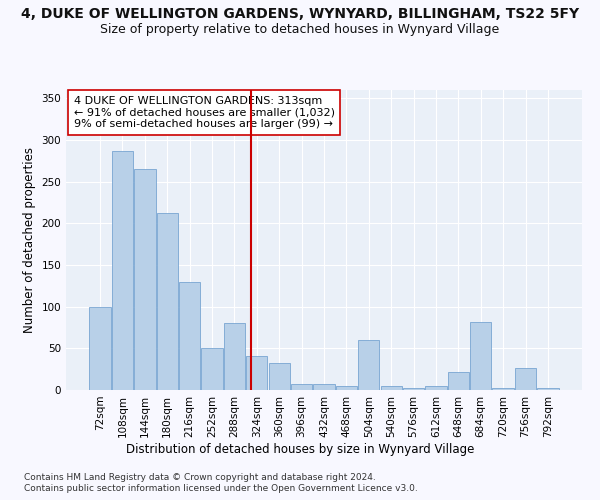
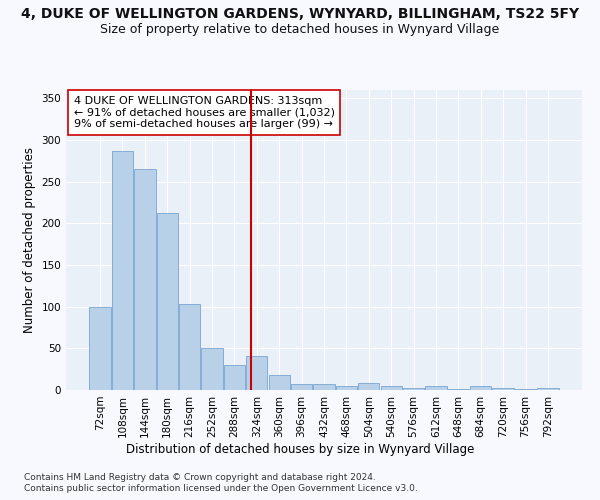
216sqm: 130 -> 103
288sqm: 80 -> 30
360sqm: 32 -> 18
504sqm: 60 -> 8
648sqm: 22 -> 1
684sqm: 82 -> 5
756sqm: 26 -> 1
